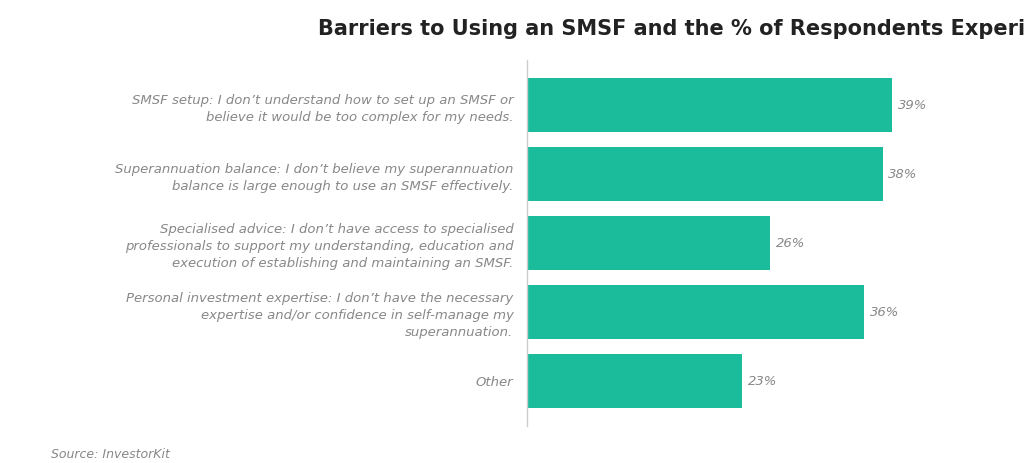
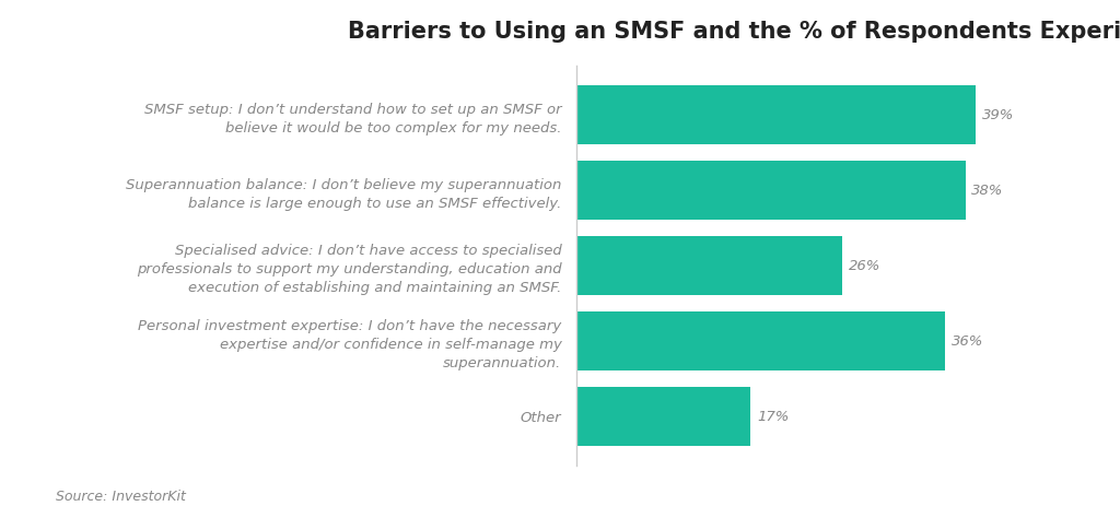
Other: 23% -> 17%
